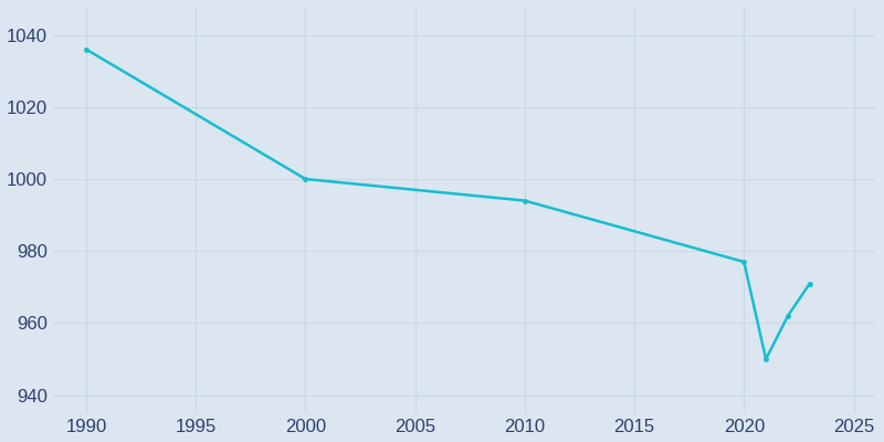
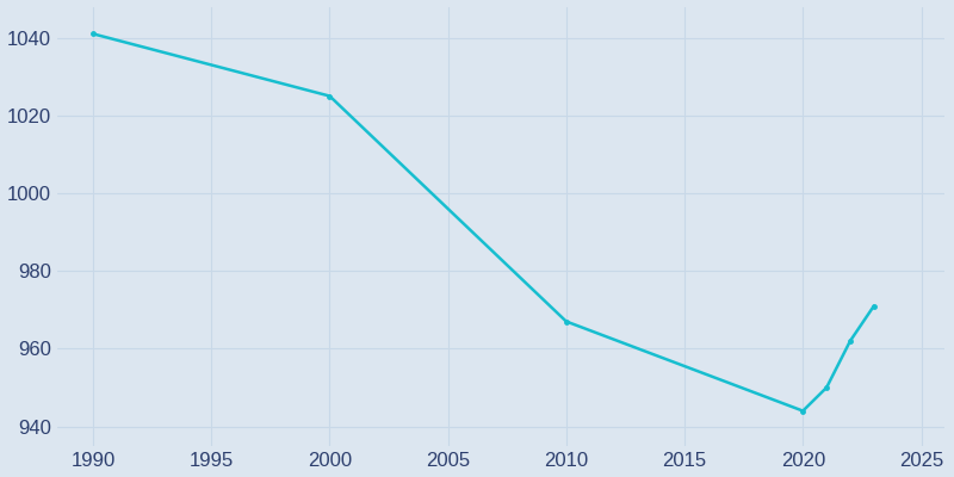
1990: 1036 -> 1041
2000: 1000 -> 1025
2010: 994 -> 967
2020: 977 -> 944
